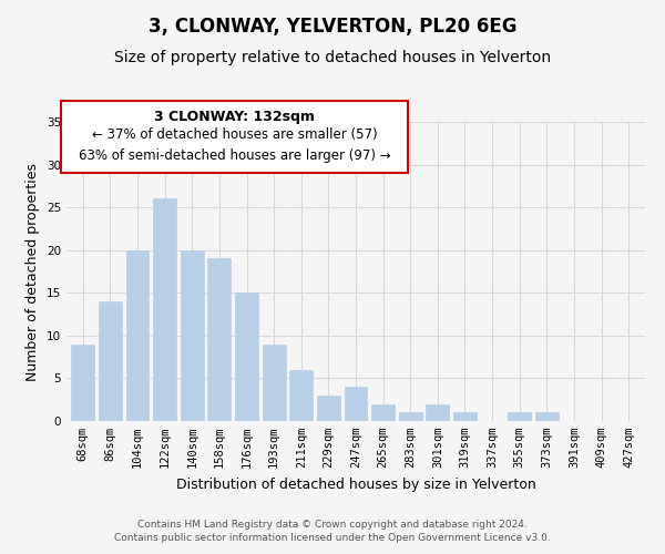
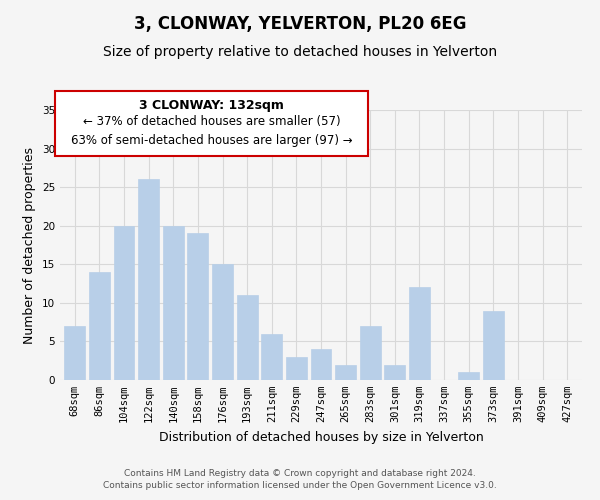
68sqm: 9 -> 7
193sqm: 9 -> 11
283sqm: 1 -> 7
319sqm: 1 -> 12
373sqm: 1 -> 9
